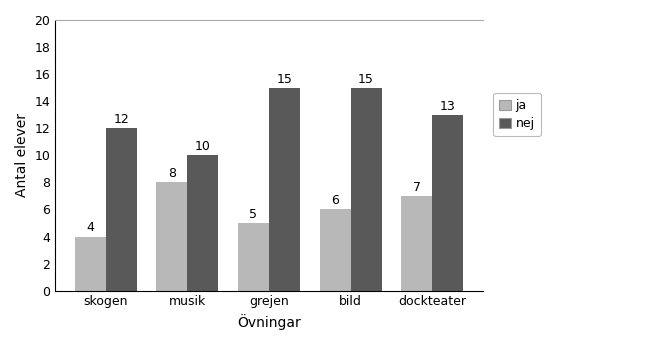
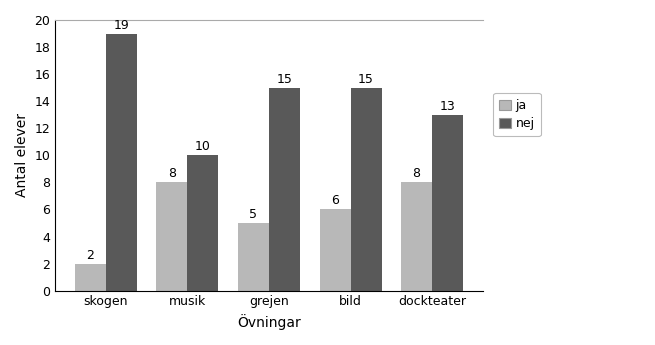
ja/skogen: 4 -> 2
nej/skogen: 12 -> 19
ja/dockteater: 7 -> 8
